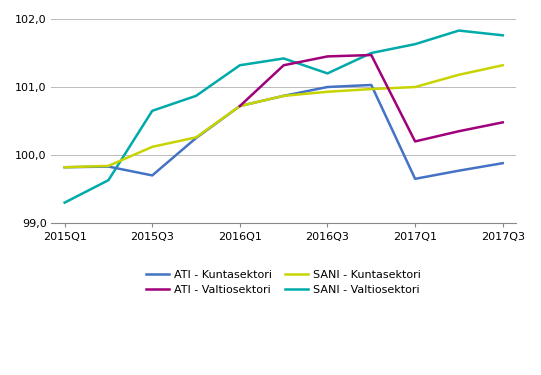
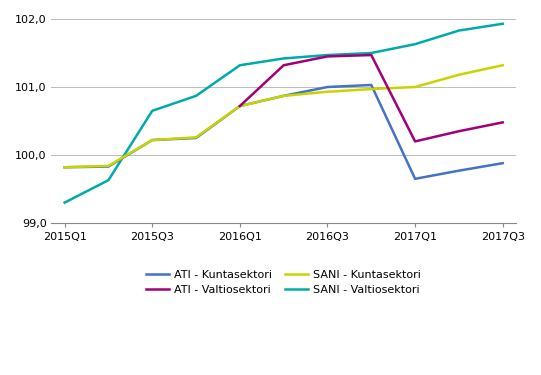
ATI - Kuntasektori/2015Q3: 99,70 -> 100,22
SANI - Kuntasektori/2015Q3: 100,12 -> 100,22
SANI - Valtiosektori/2016Q3: 101,20 -> 101,47
SANI - Valtiosektori/2017Q3: 101,76 -> 101,93
